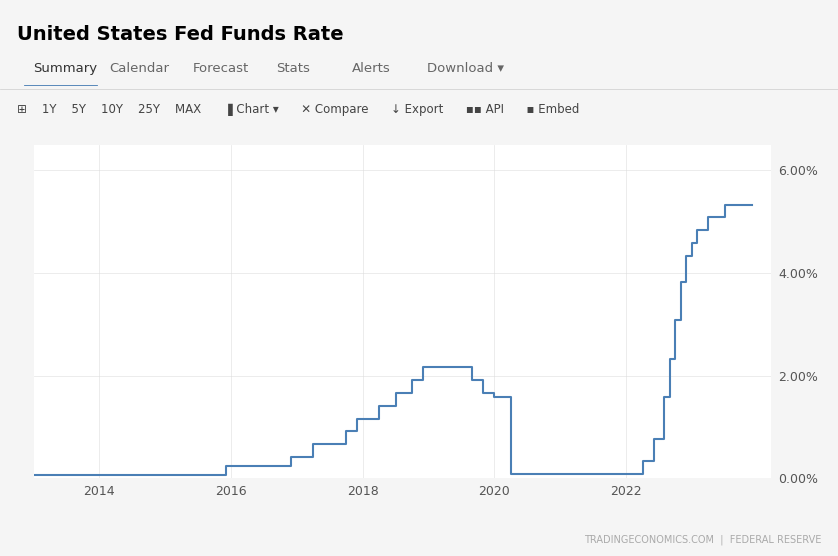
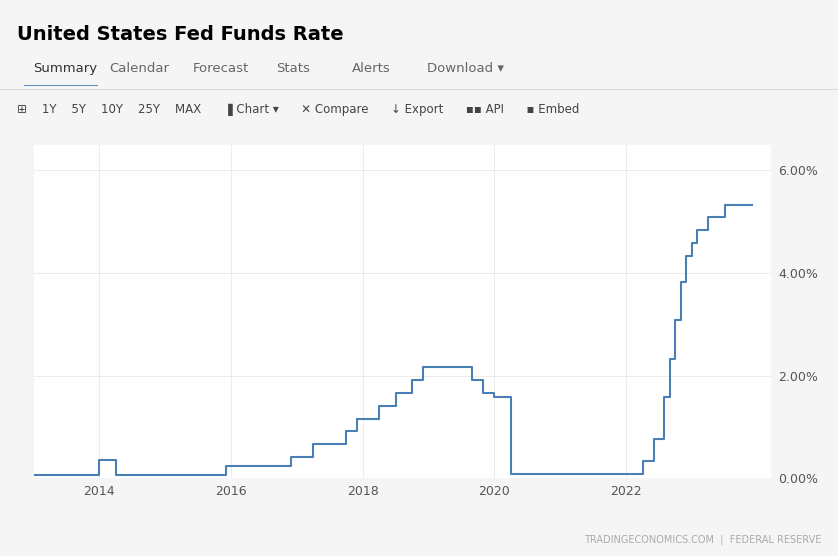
2014: 0.07% -> 0.36%
